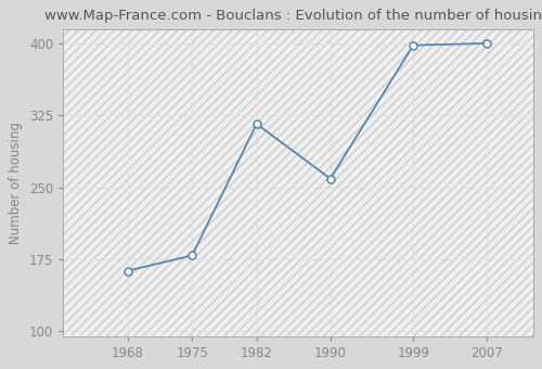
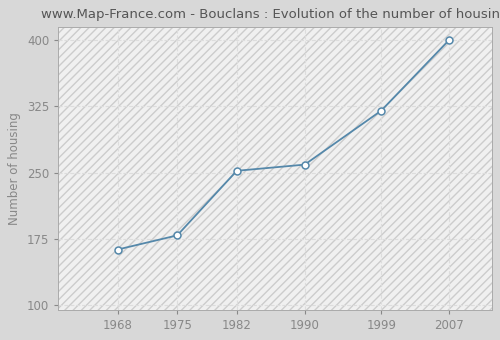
1982: 316 -> 252
1999: 398 -> 320
